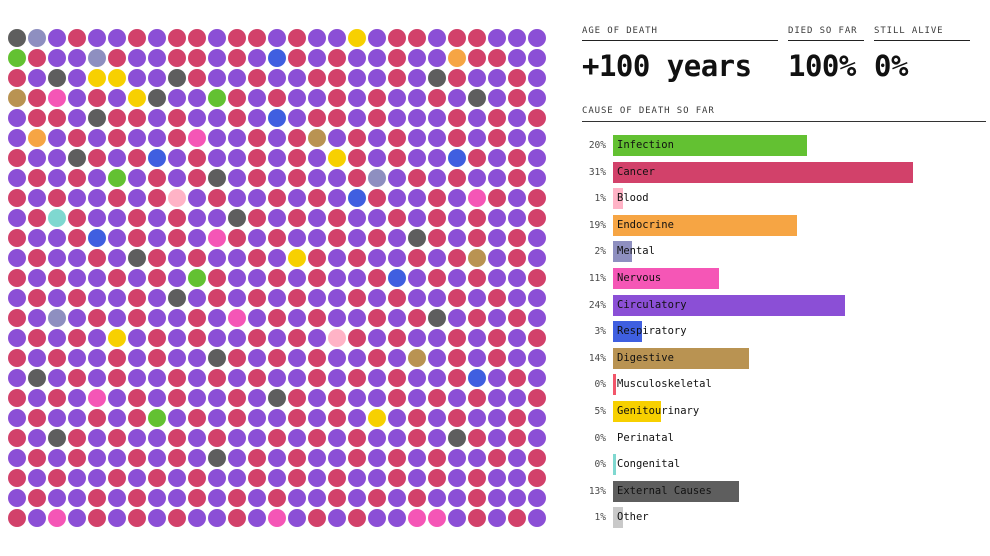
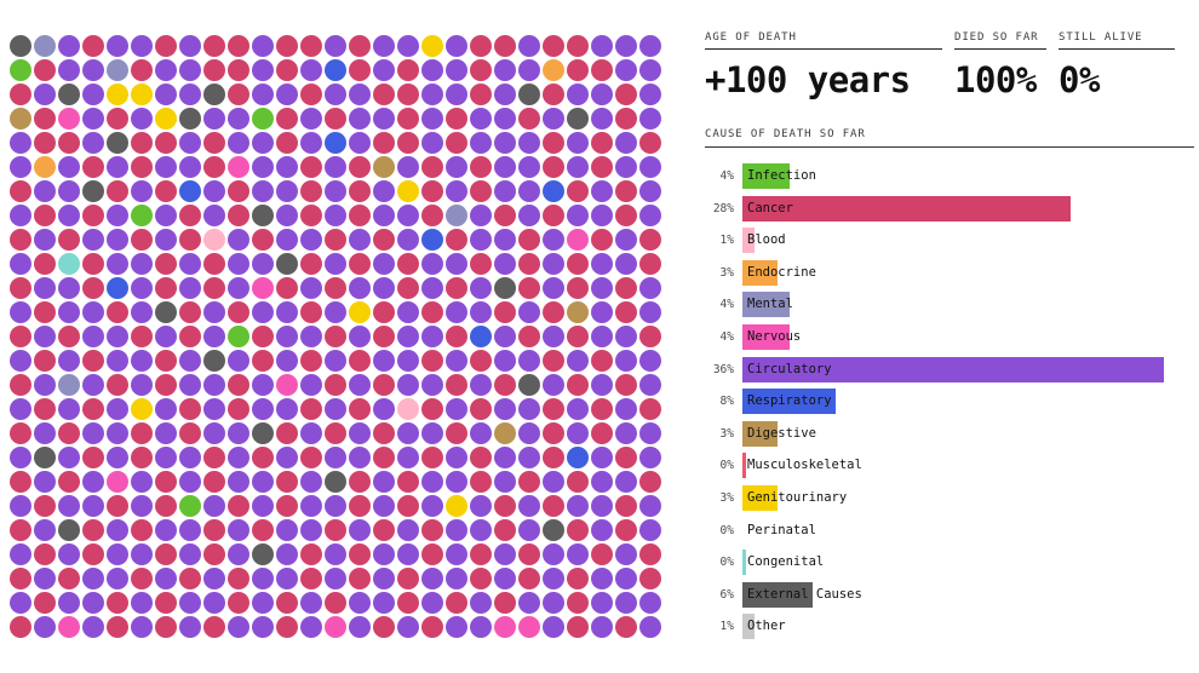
Infection: 20% -> 4%
Cancer: 31% -> 28%
Endocrine: 19% -> 3%
Mental: 2% -> 4%
Nervous: 11% -> 4%
Circulatory: 24% -> 36%
Respiratory: 3% -> 8%
Digestive: 14% -> 3%
Genitourinary: 5% -> 3%
External Causes: 13% -> 6%
